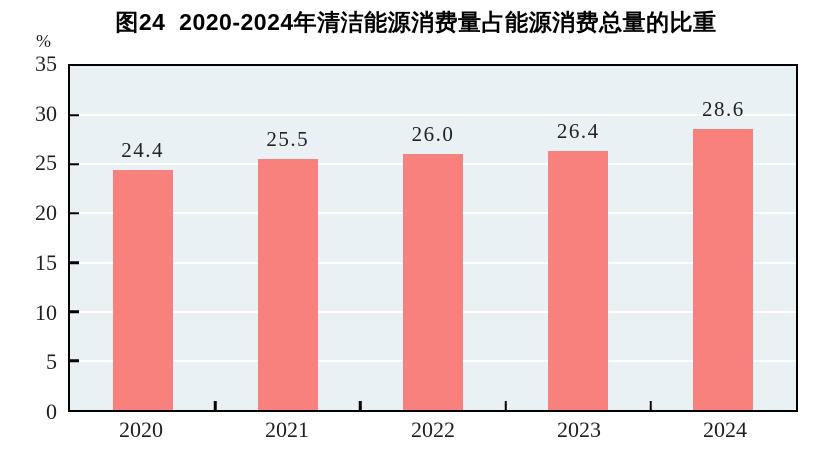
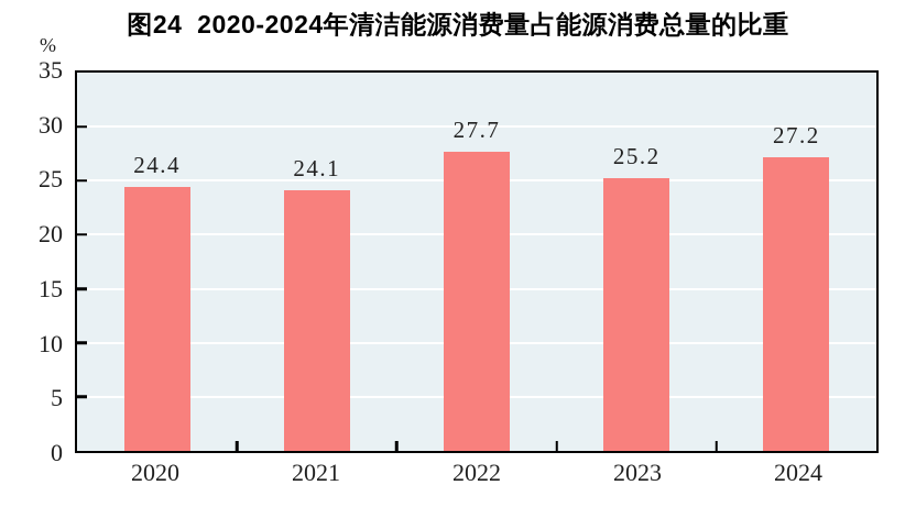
2021: 25.5 -> 24.1
2022: 26.0 -> 27.7
2023: 26.4 -> 25.2
2024: 28.6 -> 27.2
